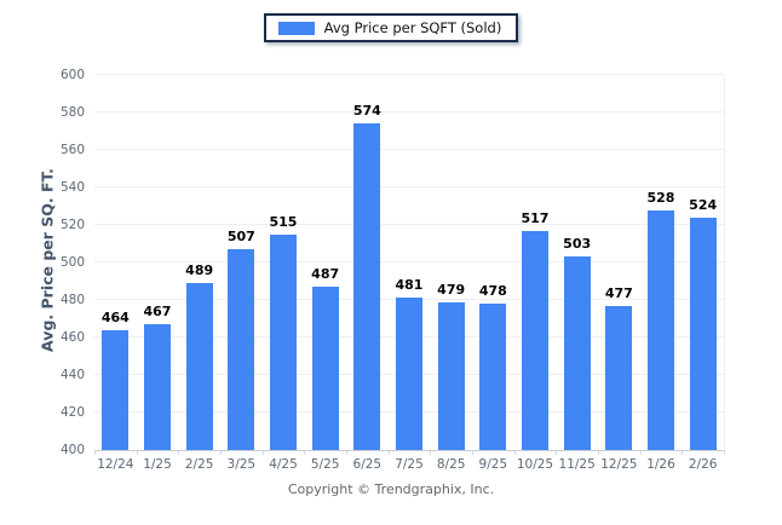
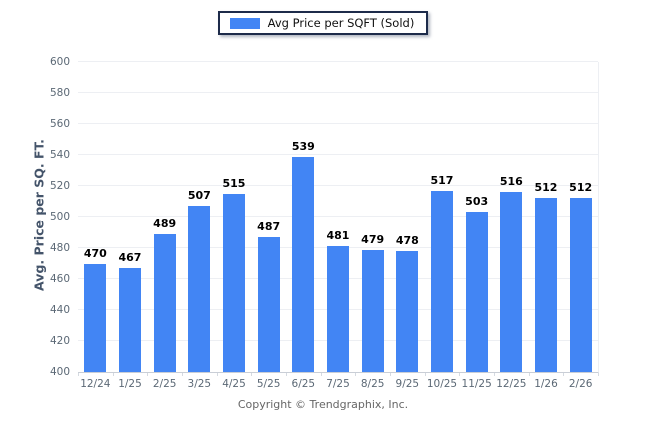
12/24: 464 -> 470
6/25: 574 -> 539
12/25: 477 -> 516
1/26: 528 -> 512
2/26: 524 -> 512
